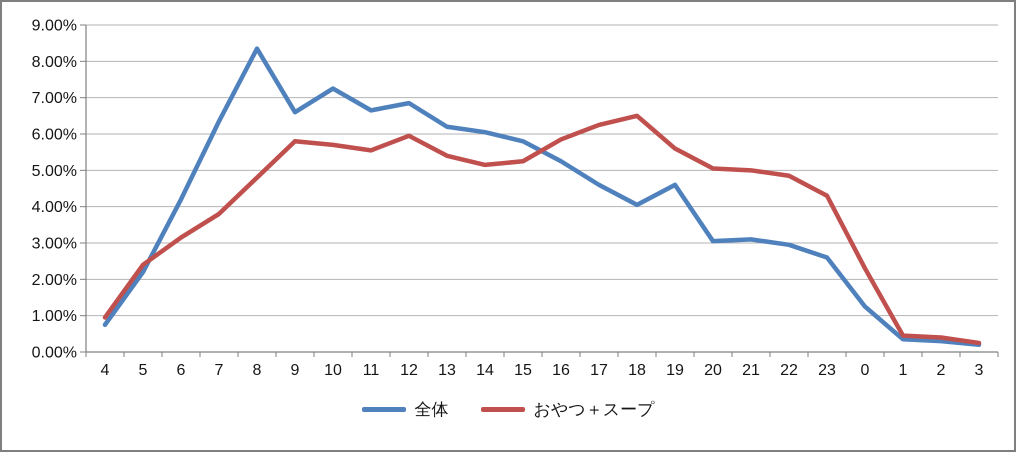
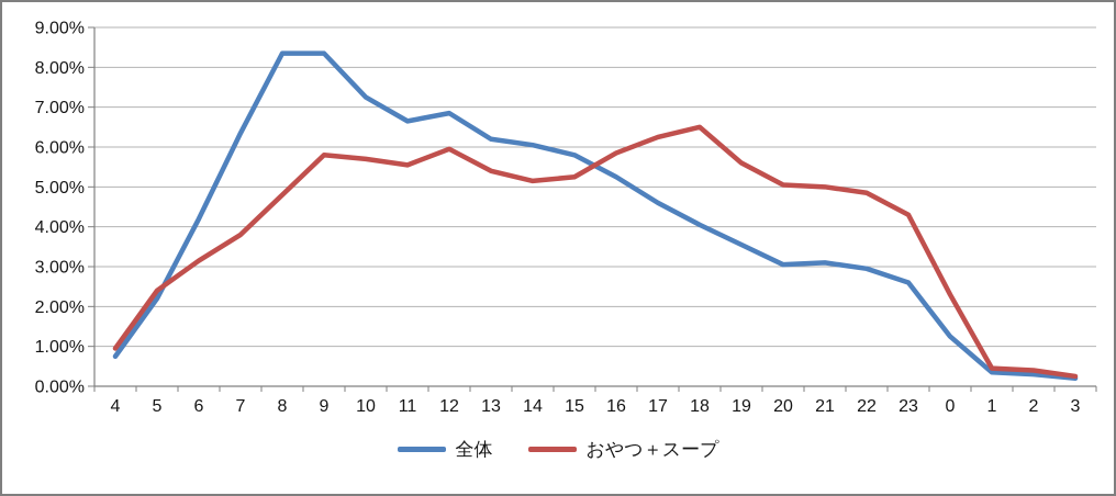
全体/9: 6.6% -> 8.3%
全体/19: 4.6% -> 3.5%
